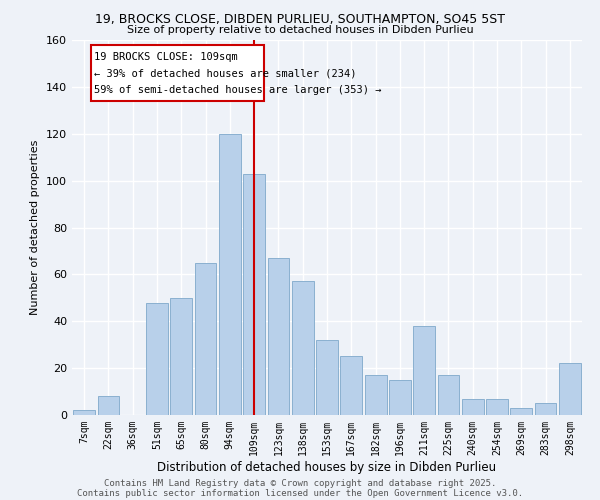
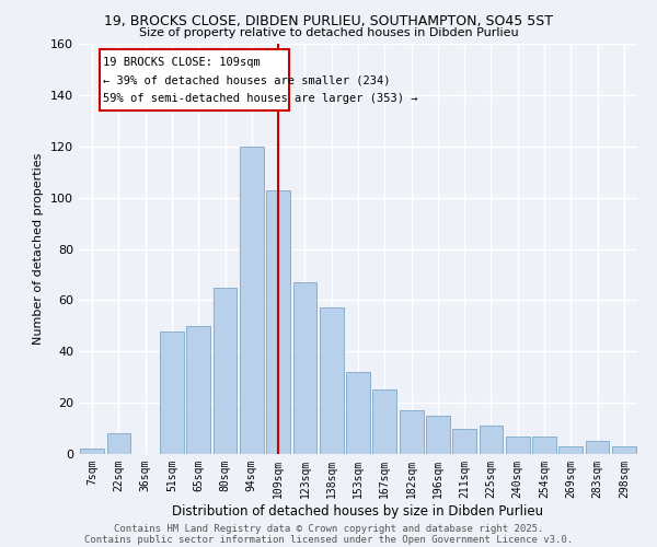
211sqm: 38 -> 10
225sqm: 17 -> 11
298sqm: 22 -> 3
